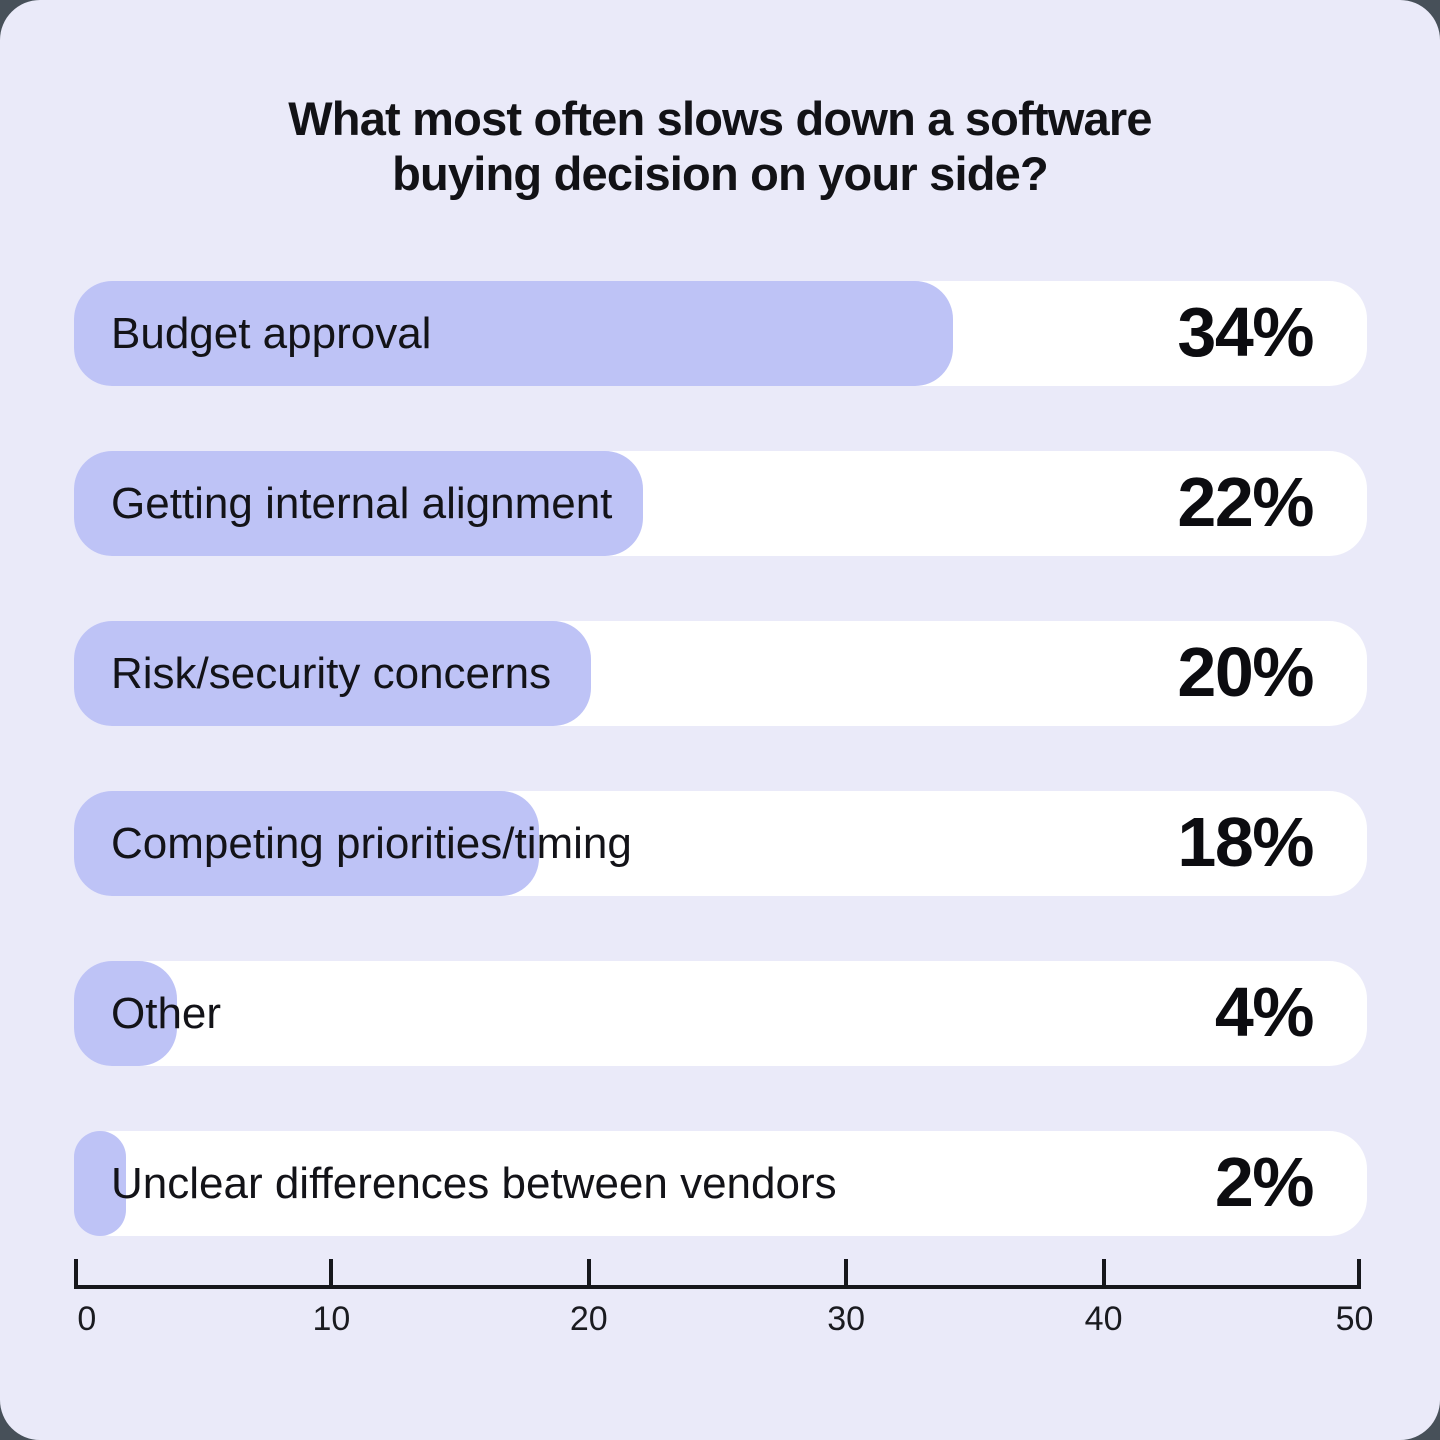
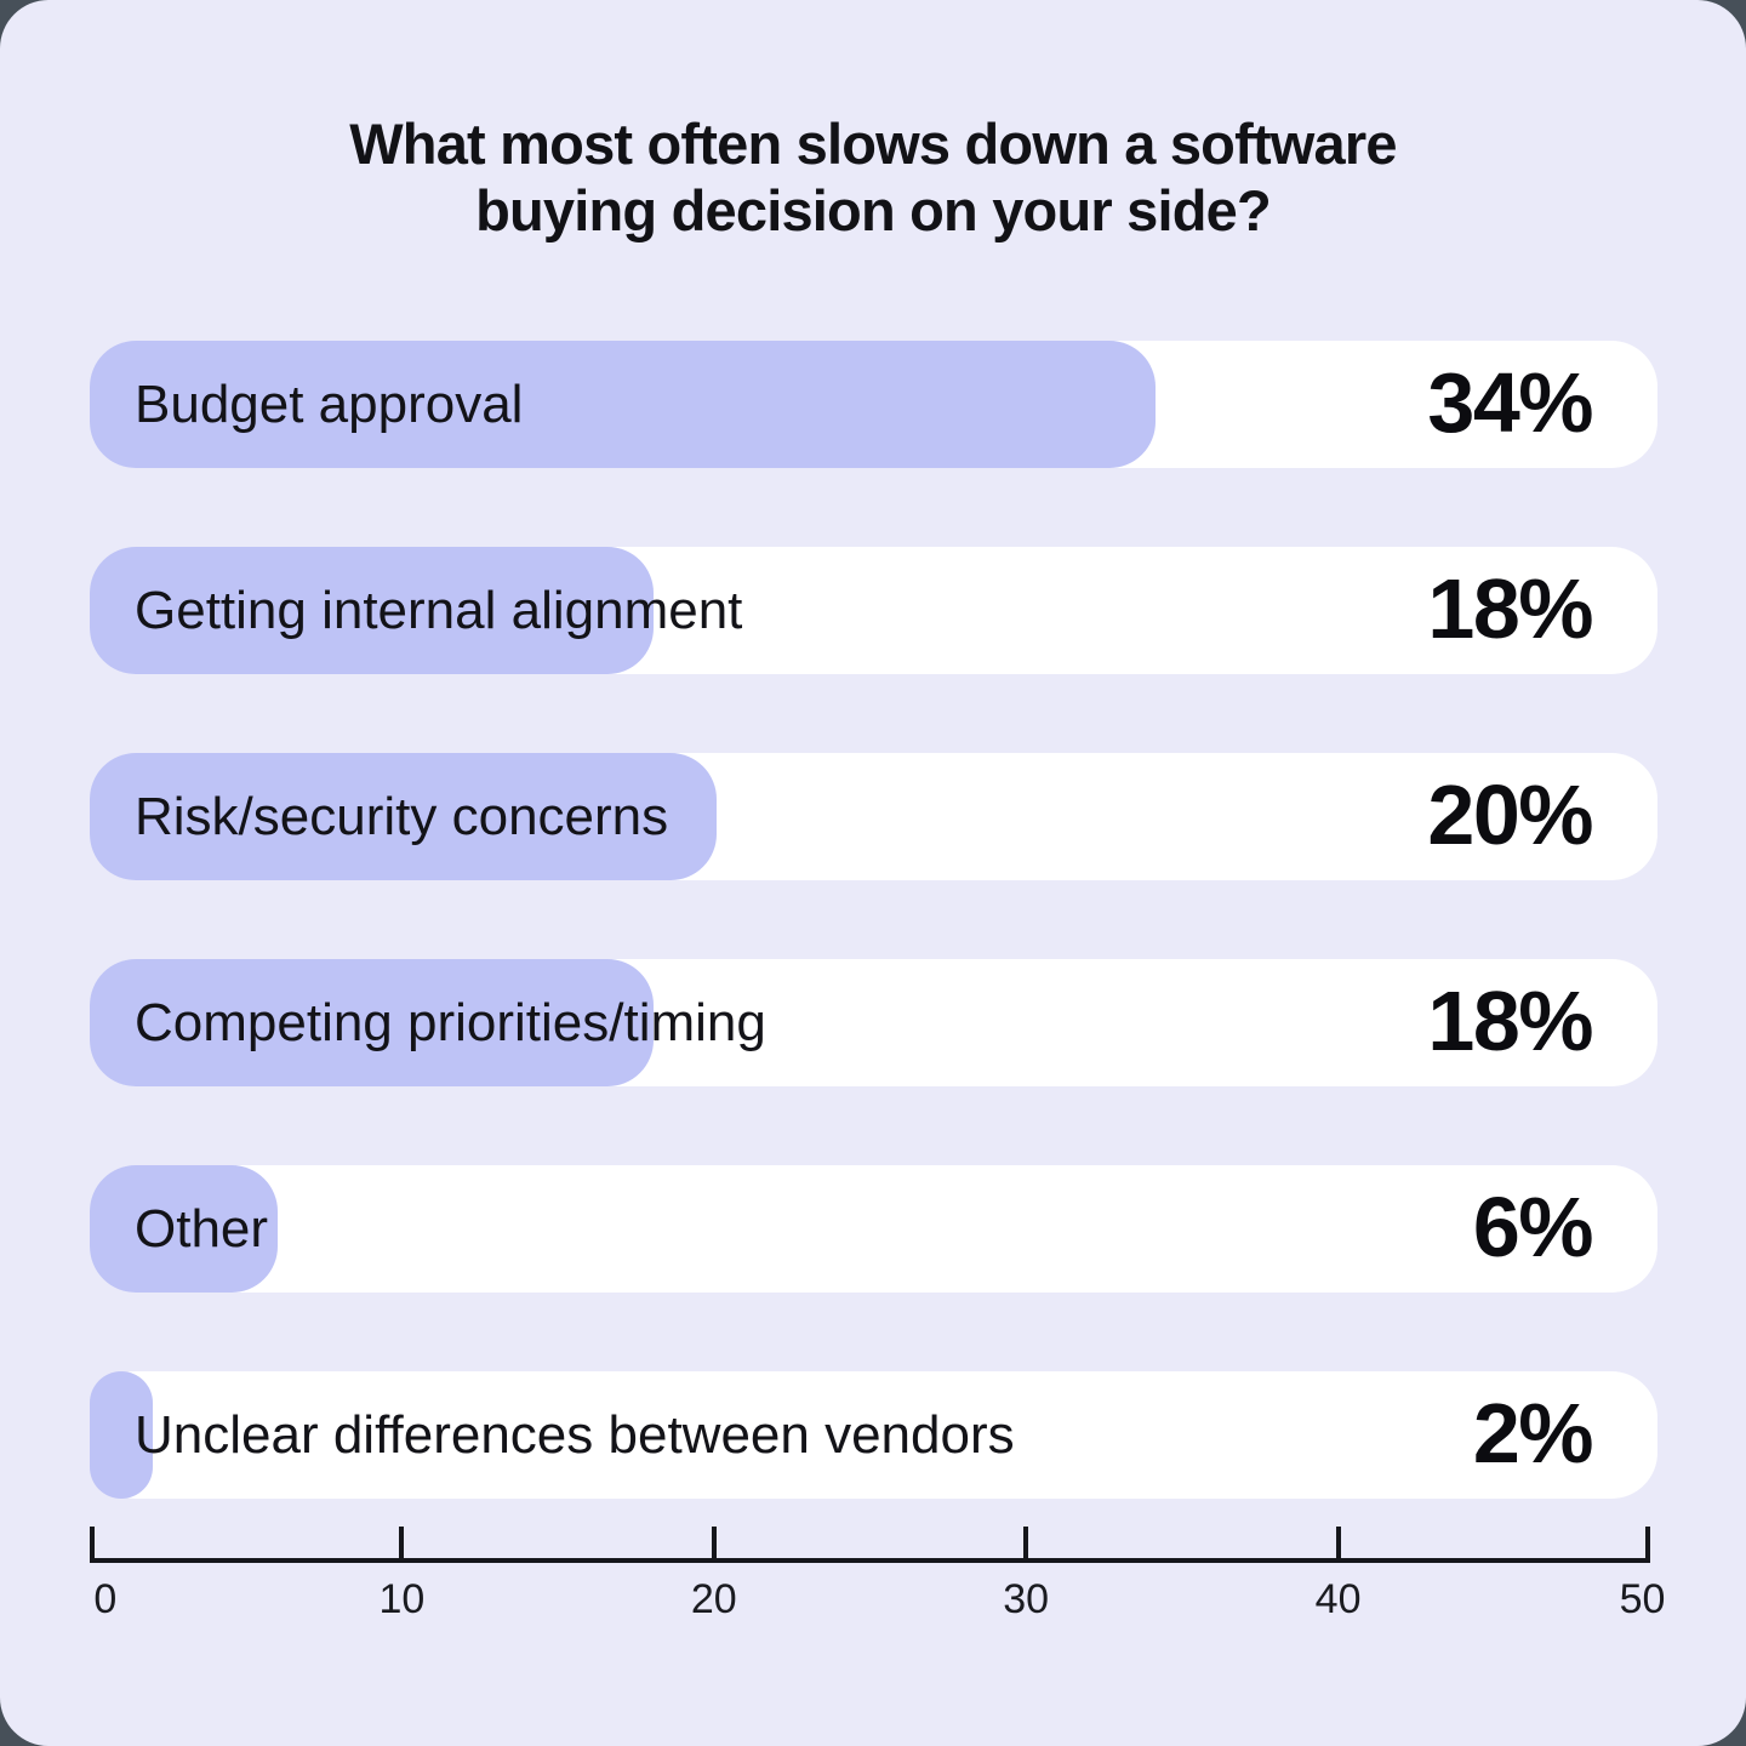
Getting internal alignment: 22% -> 18%
Other: 4% -> 6%
